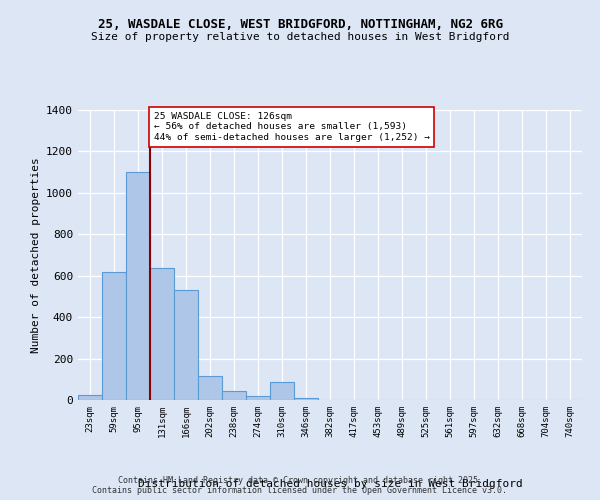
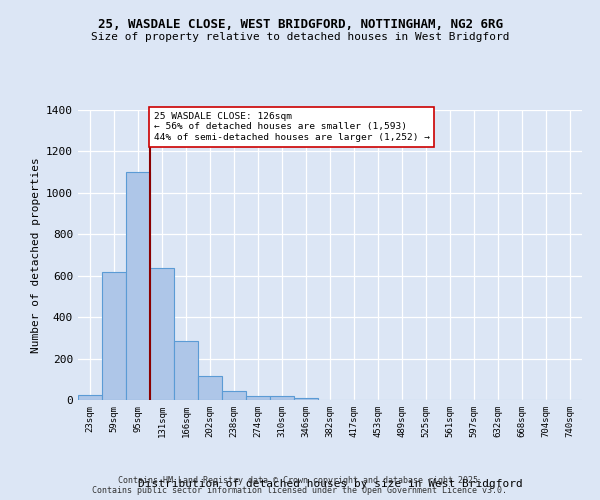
166sqm: 530 -> 285
310sqm: 85 -> 18
